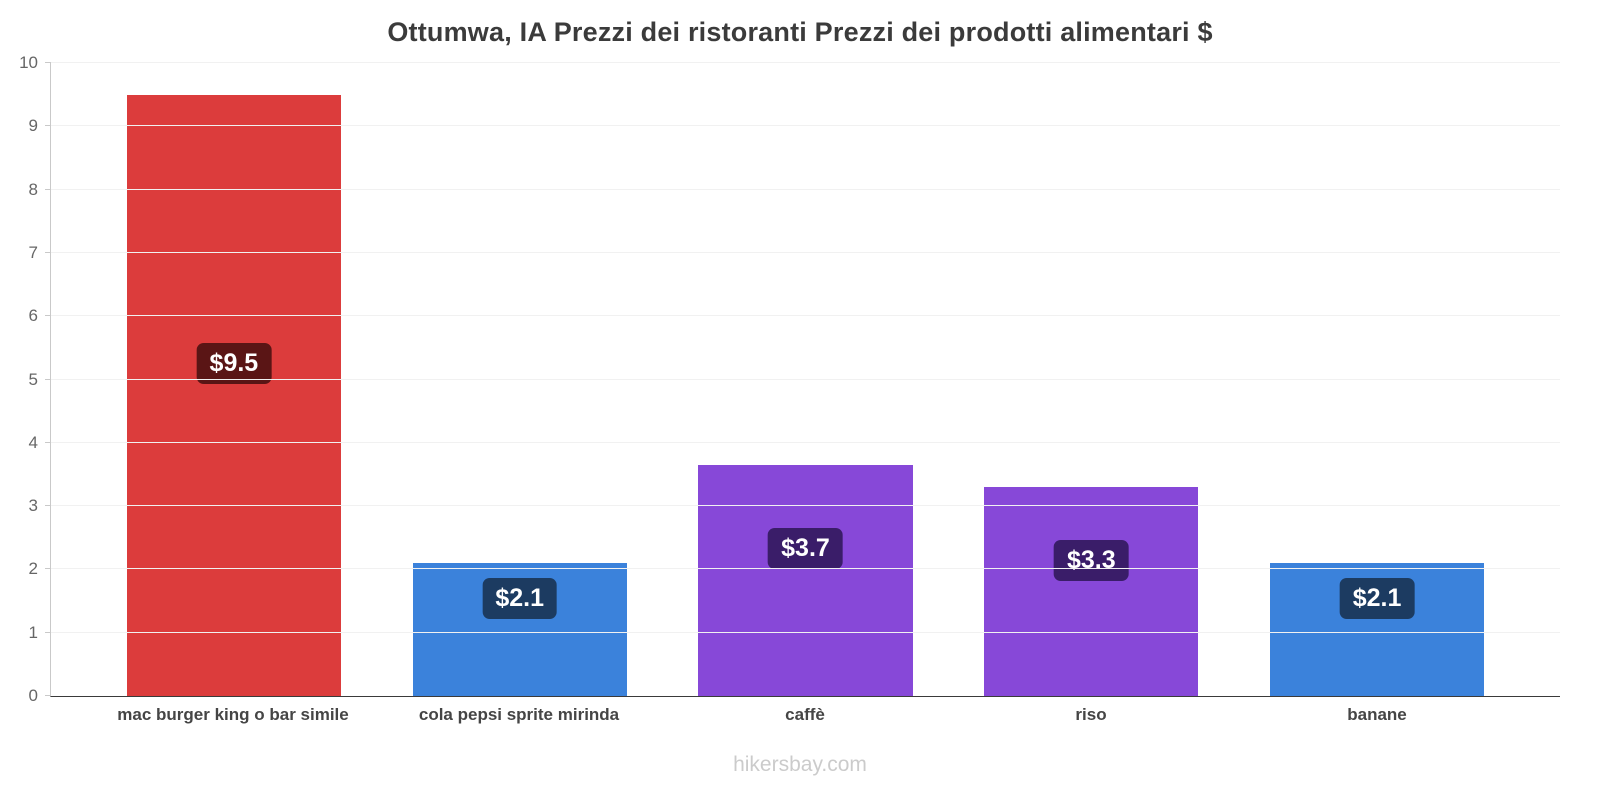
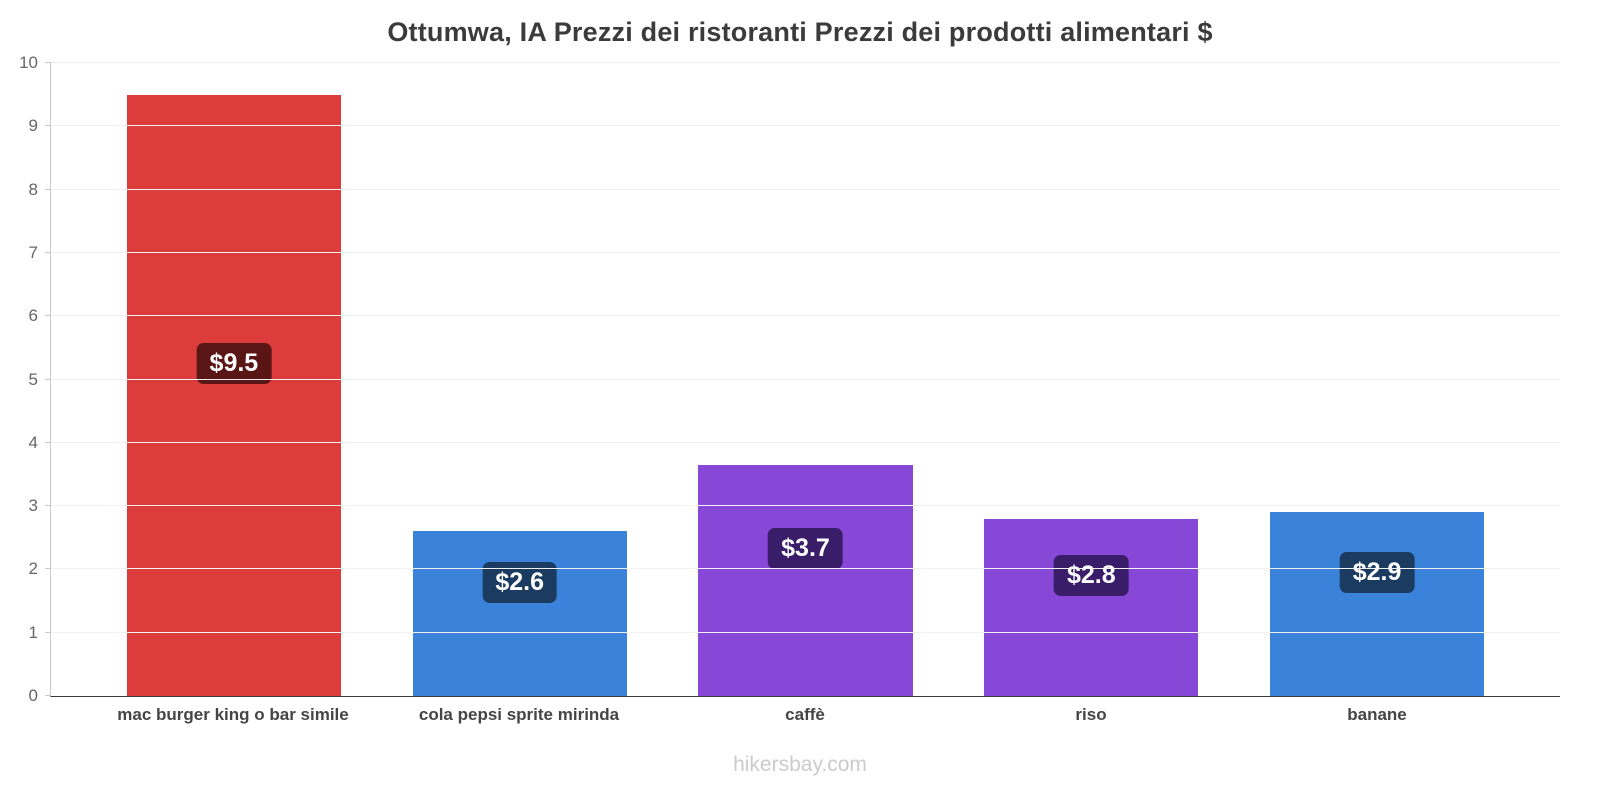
cola pepsi sprite mirinda: $2.1 -> $2.6
riso: $3.3 -> $2.8
banane: $2.1 -> $2.9
